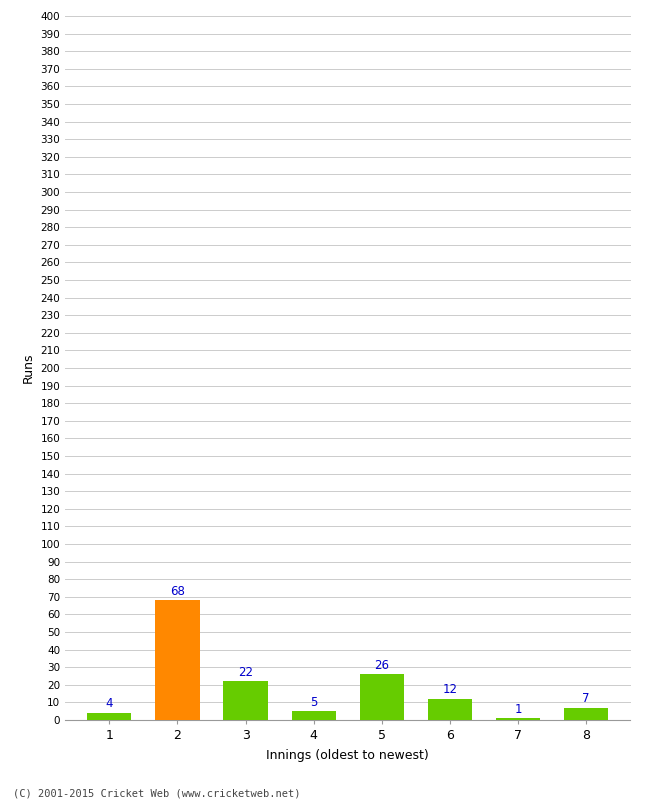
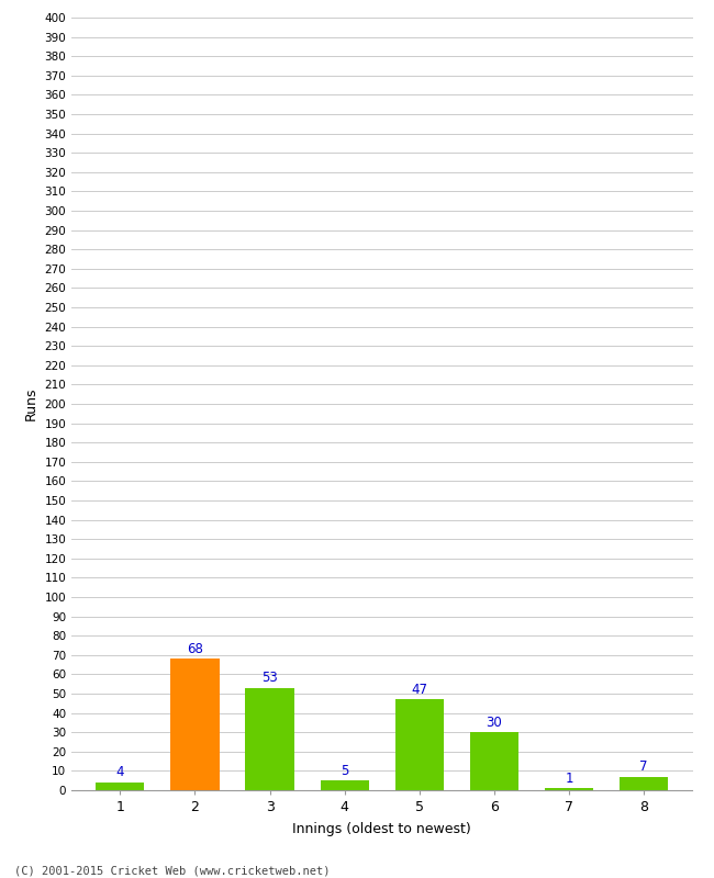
3: 22 -> 53
5: 26 -> 47
6: 12 -> 30
